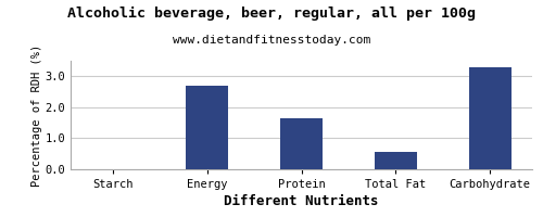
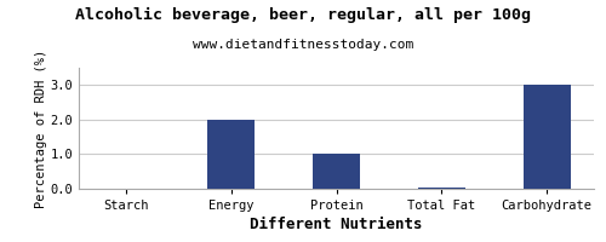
Energy: 2.70 -> 2.00
Protein: 1.65 -> 1.00
Total Fat: 0.55 -> 0.03
Carbohydrate: 3.30 -> 3.00
